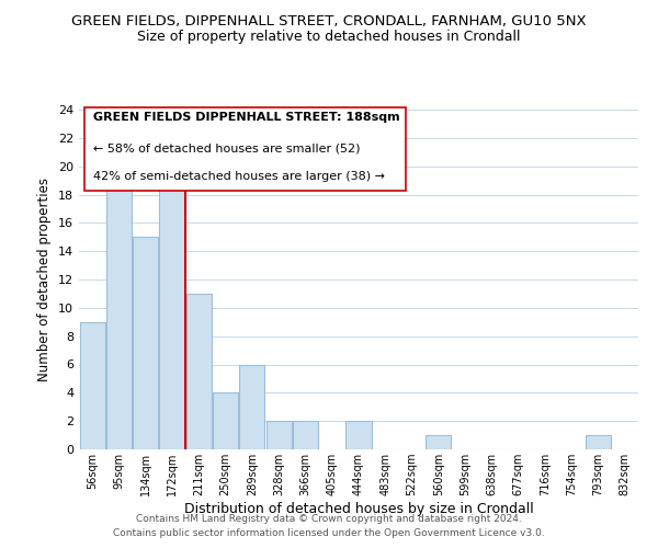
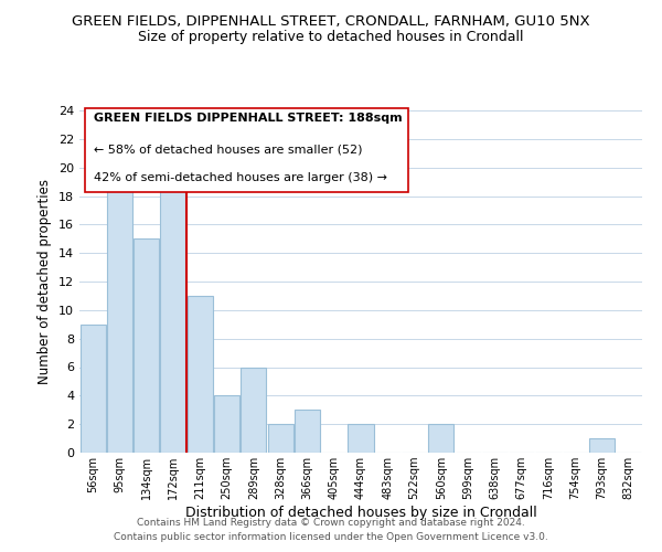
366sqm: 2 -> 3
560sqm: 1 -> 2
